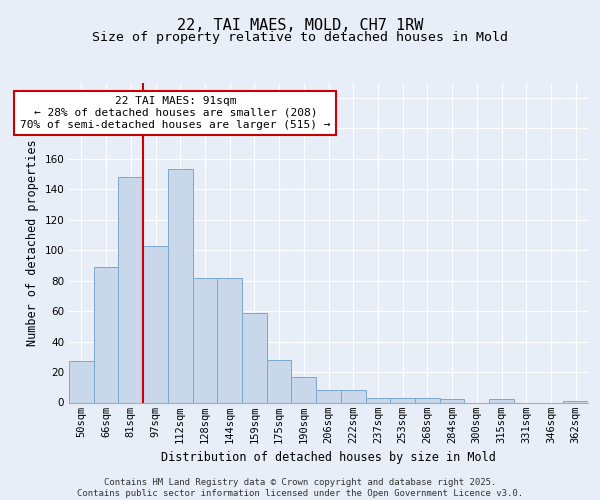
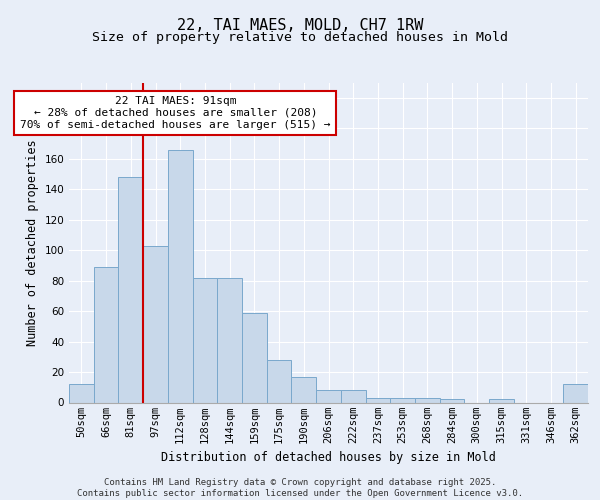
50sqm: 27 -> 12
112sqm: 153 -> 166
362sqm: 1 -> 12
